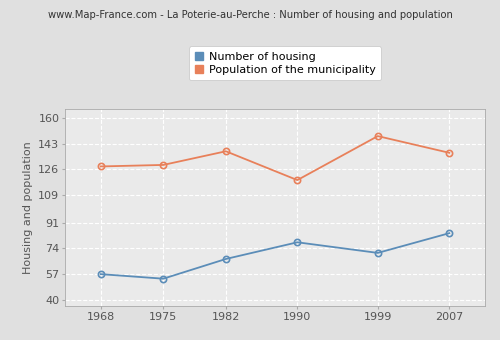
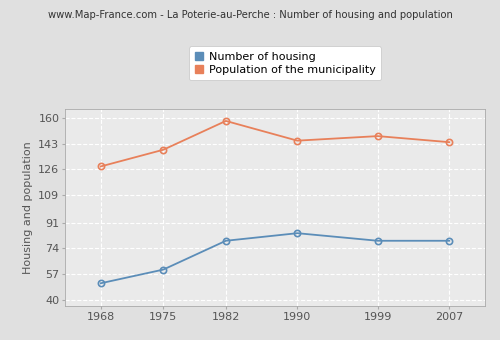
Number of housing/1968: 57 -> 51
Number of housing/1975: 54 -> 60
Population of the municipality/1975: 129 -> 139
Number of housing/1982: 67 -> 79
Population of the municipality/1982: 138 -> 158
Number of housing/1990: 78 -> 84
Population of the municipality/1990: 119 -> 145
Number of housing/1999: 71 -> 79
Number of housing/2007: 84 -> 79
Population of the municipality/2007: 137 -> 144
